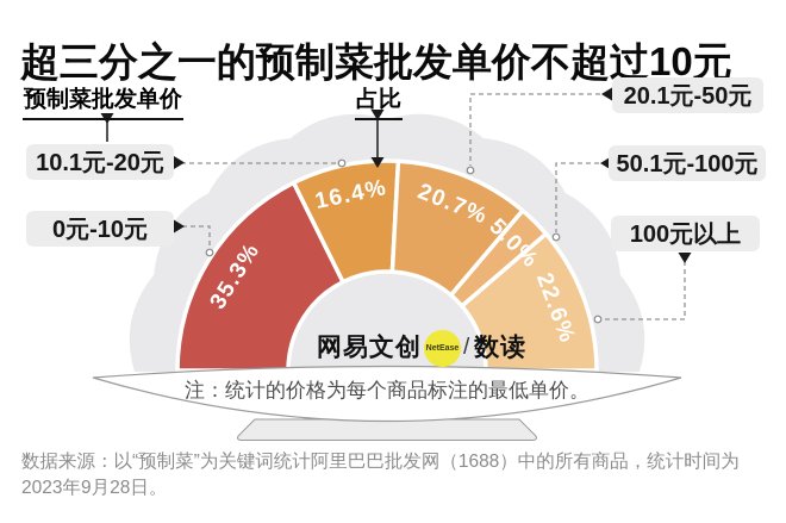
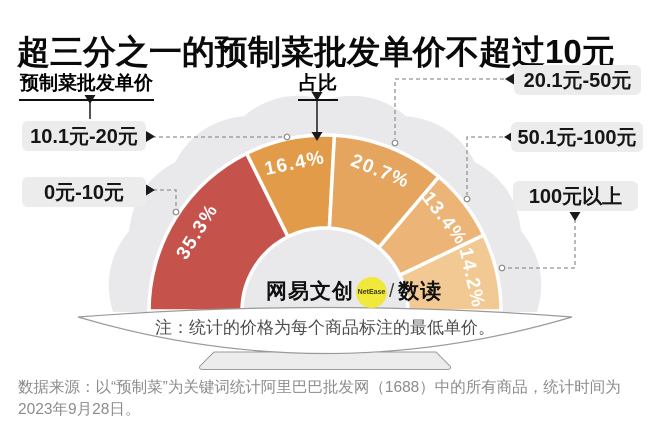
50.1元-100元: 5.0% -> 13.4%
100元以上: 22.6% -> 14.2%
